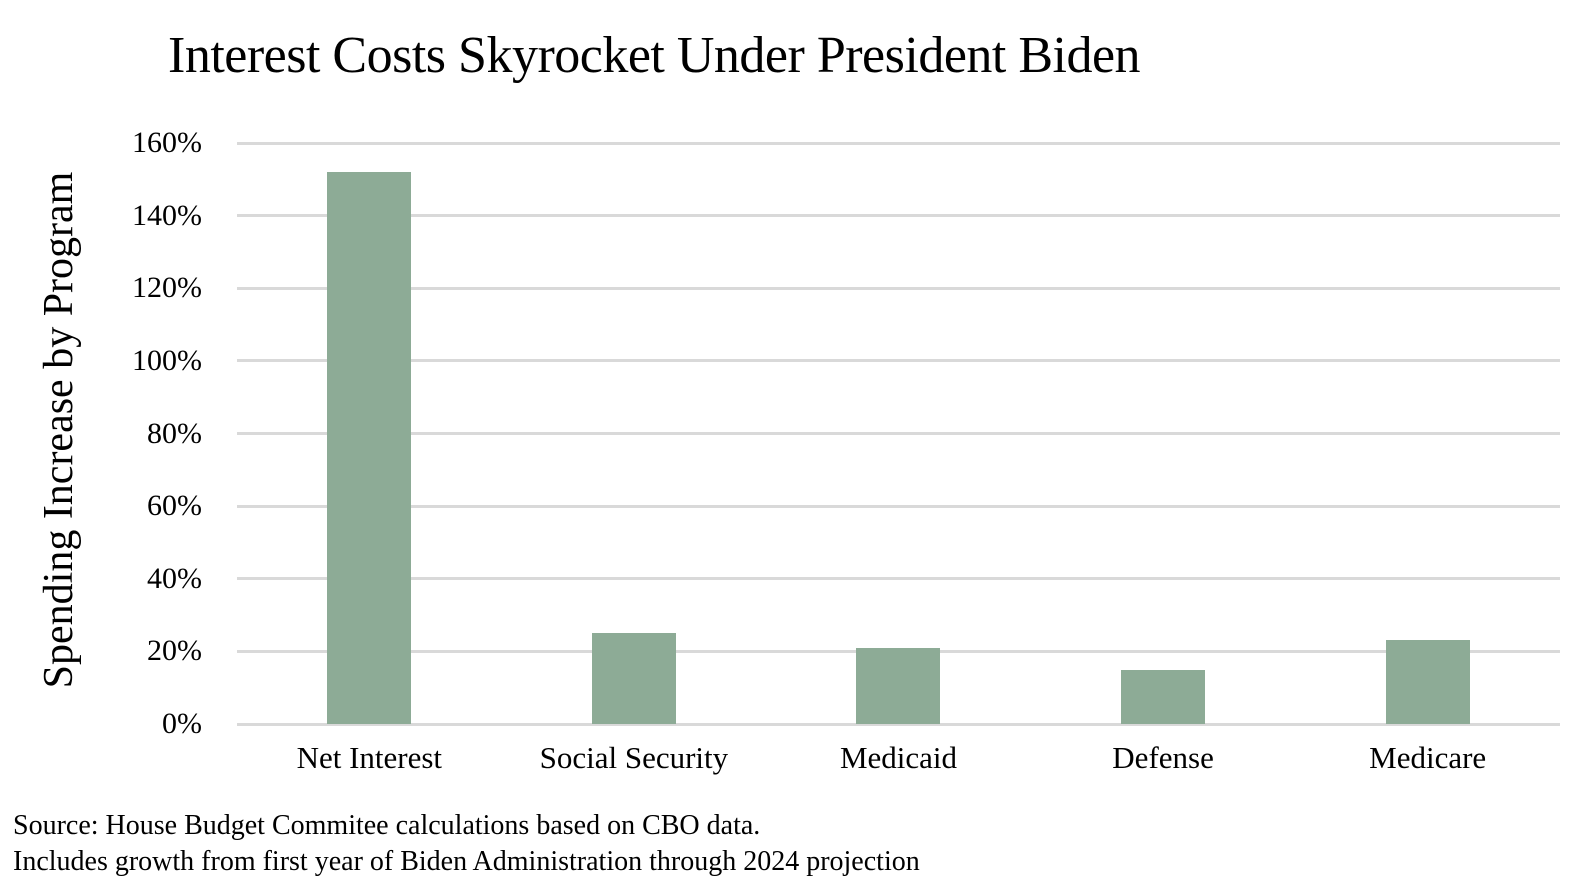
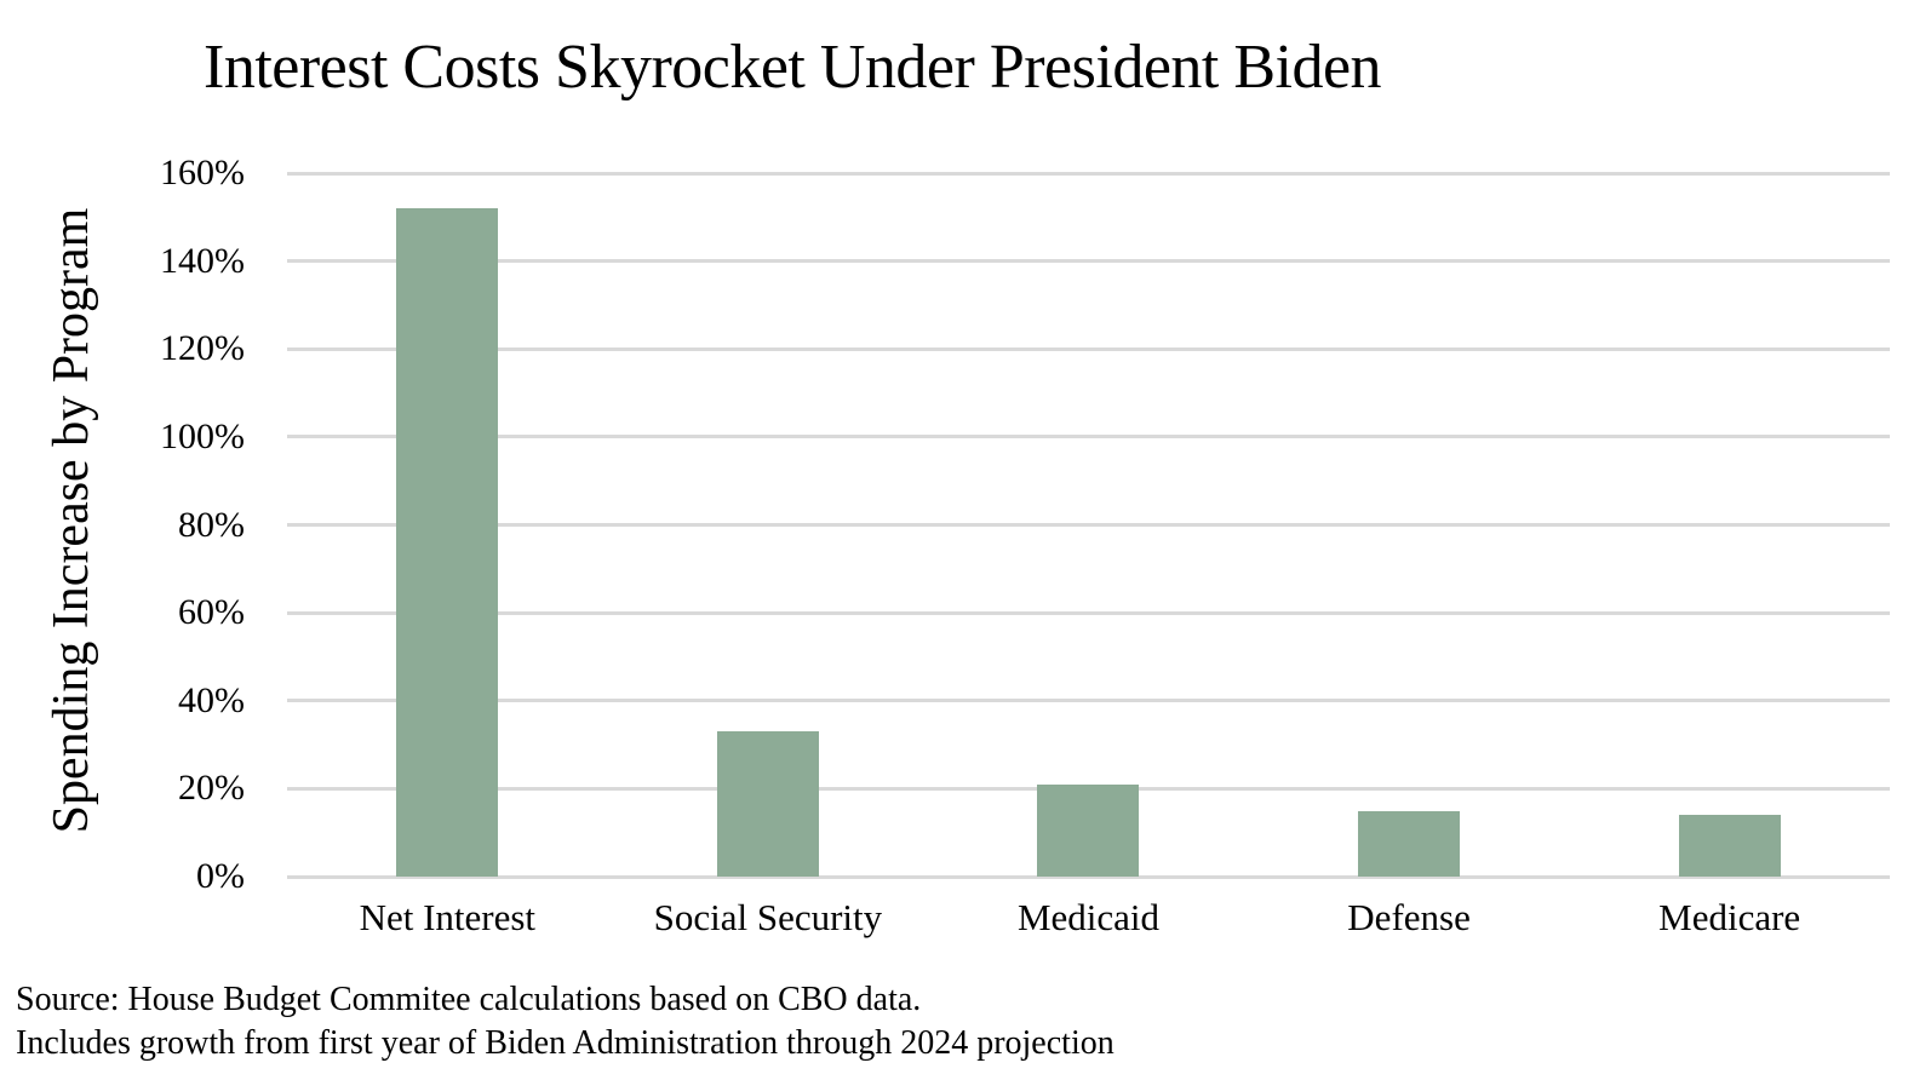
Social Security: 25% -> 33%
Medicare: 23% -> 14%
